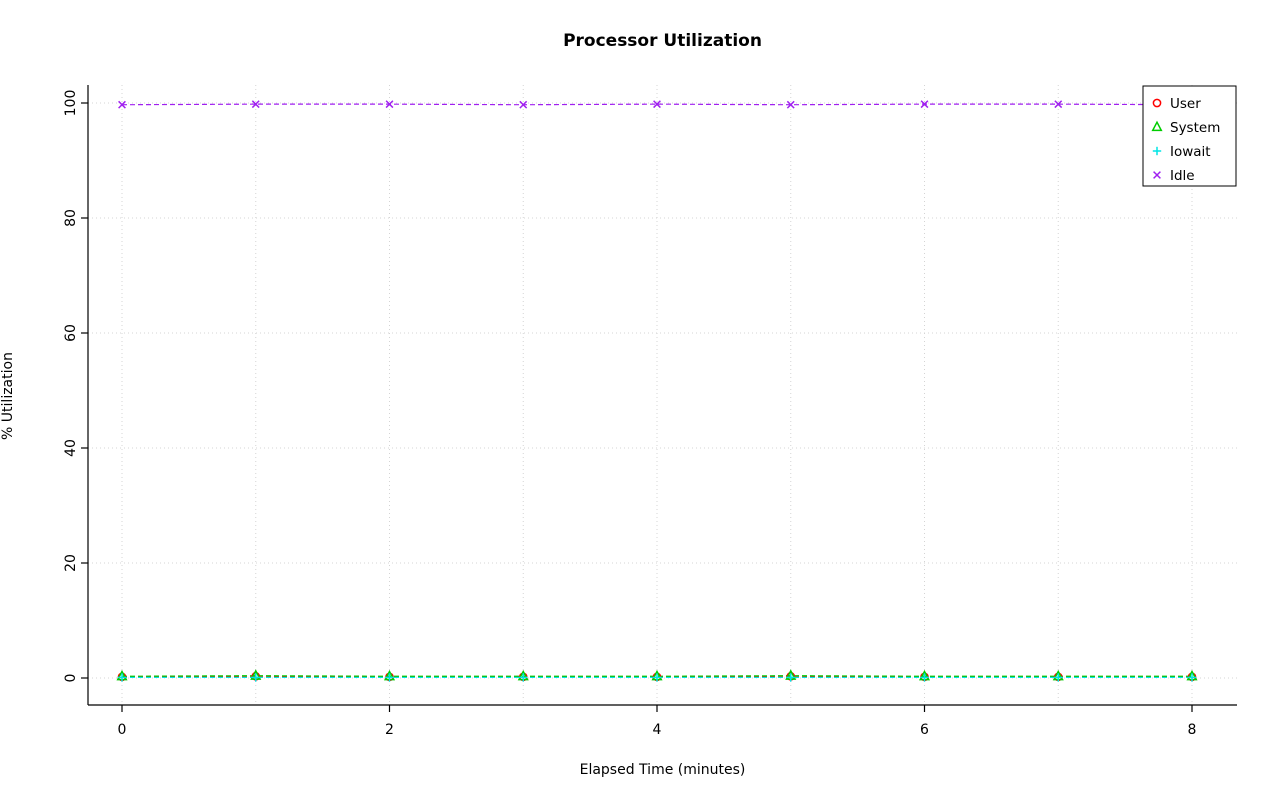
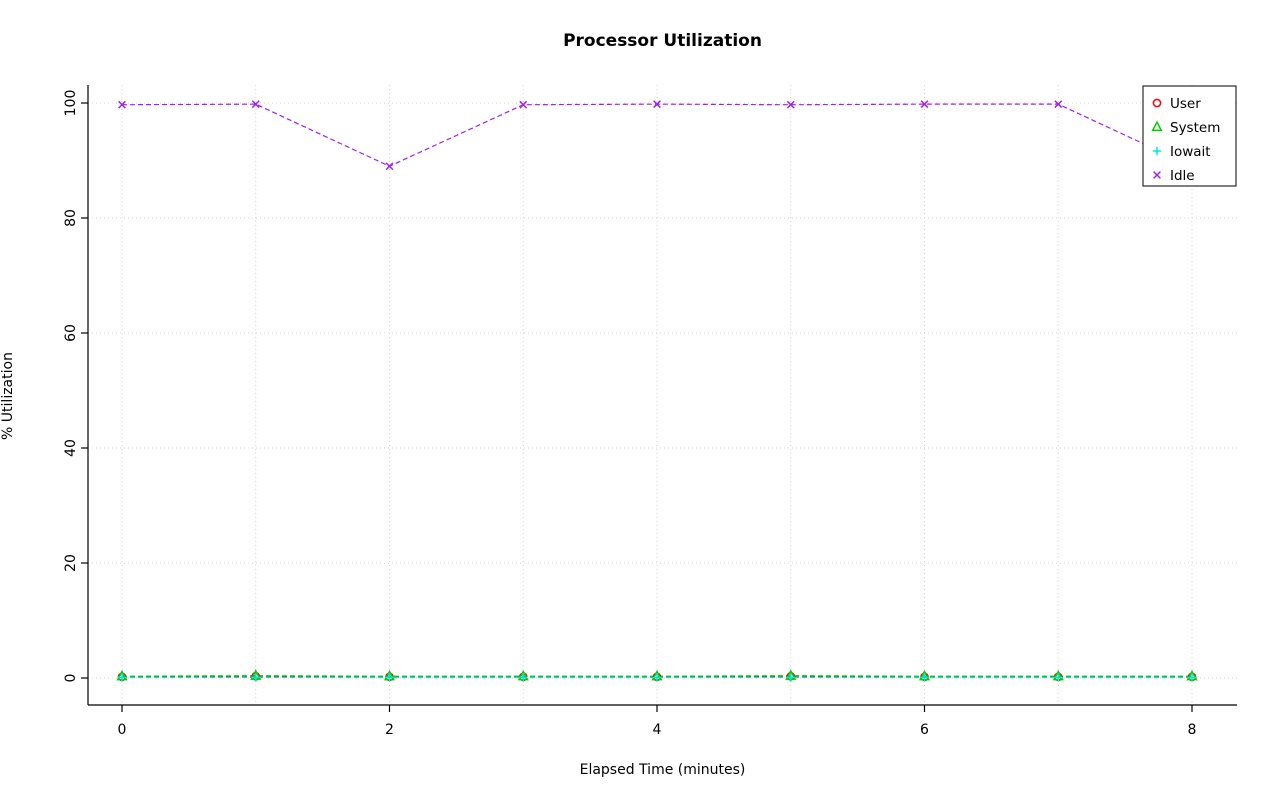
Idle/2: 100 -> 89
Idle/8: 100 -> 89
